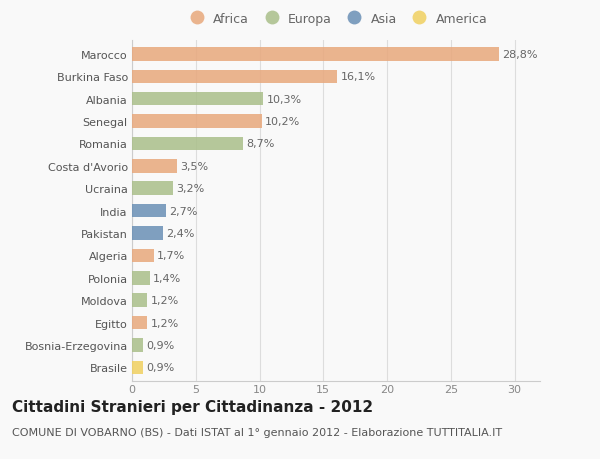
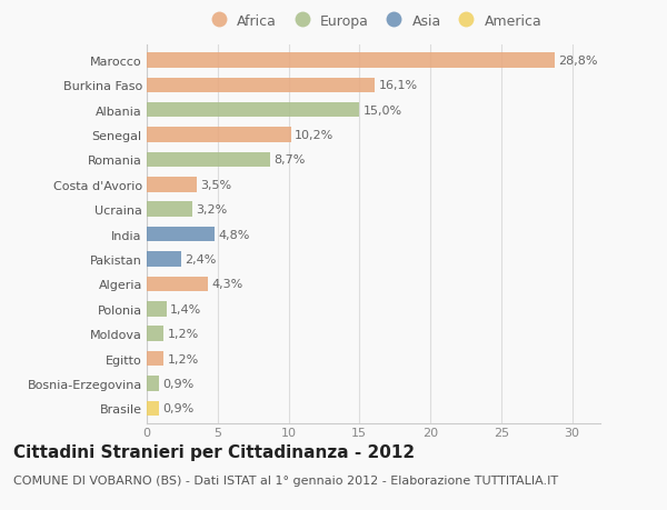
Albania: 10,3% -> 15,0%
India: 2,7% -> 4,8%
Algeria: 1,7% -> 4,3%
